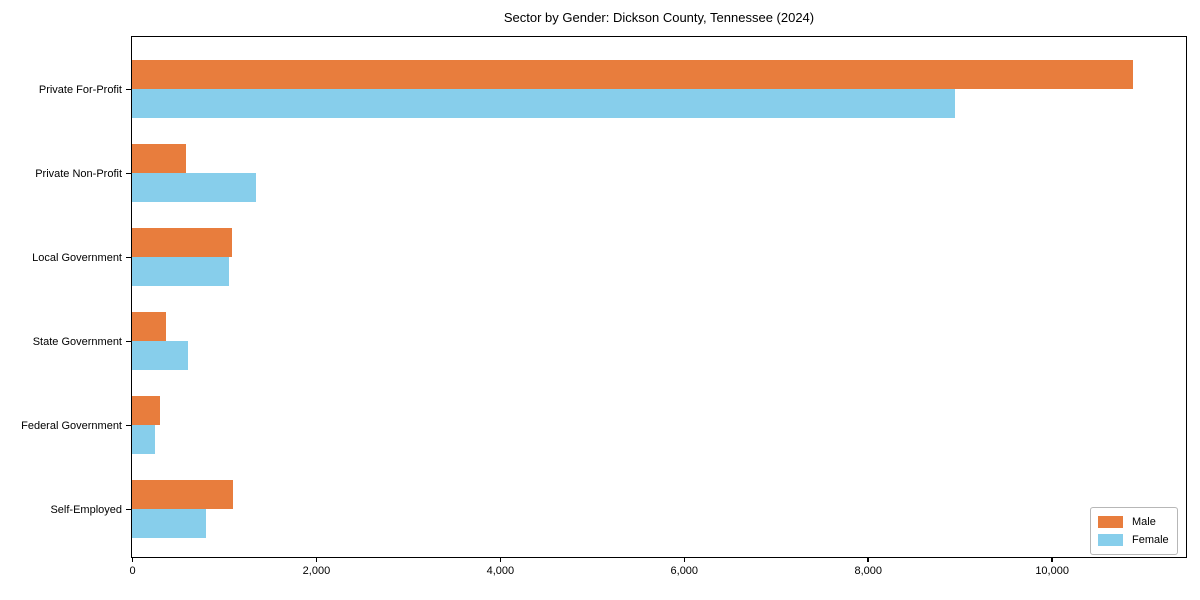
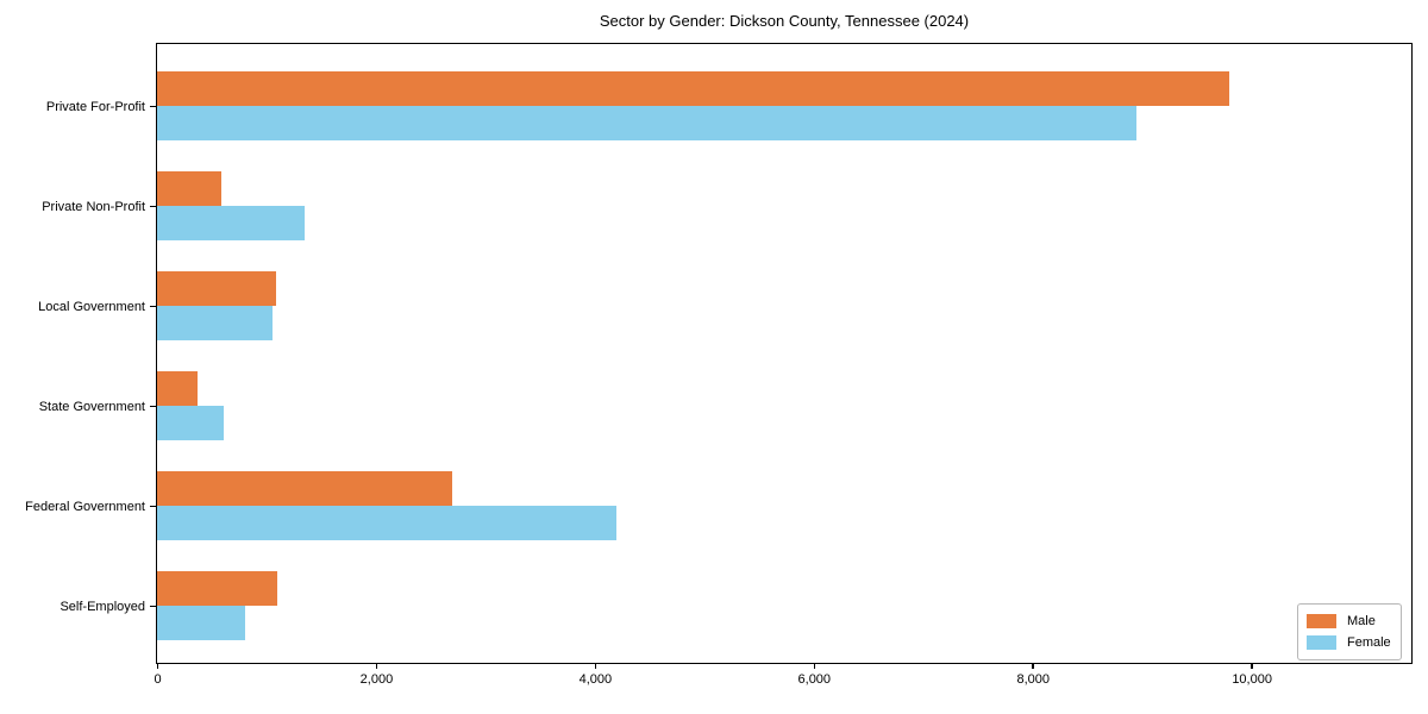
Male/Private For-Profit: 10900 -> 9800
Male/Federal Government: 300 -> 2700
Female/Federal Government: 200 -> 4200
